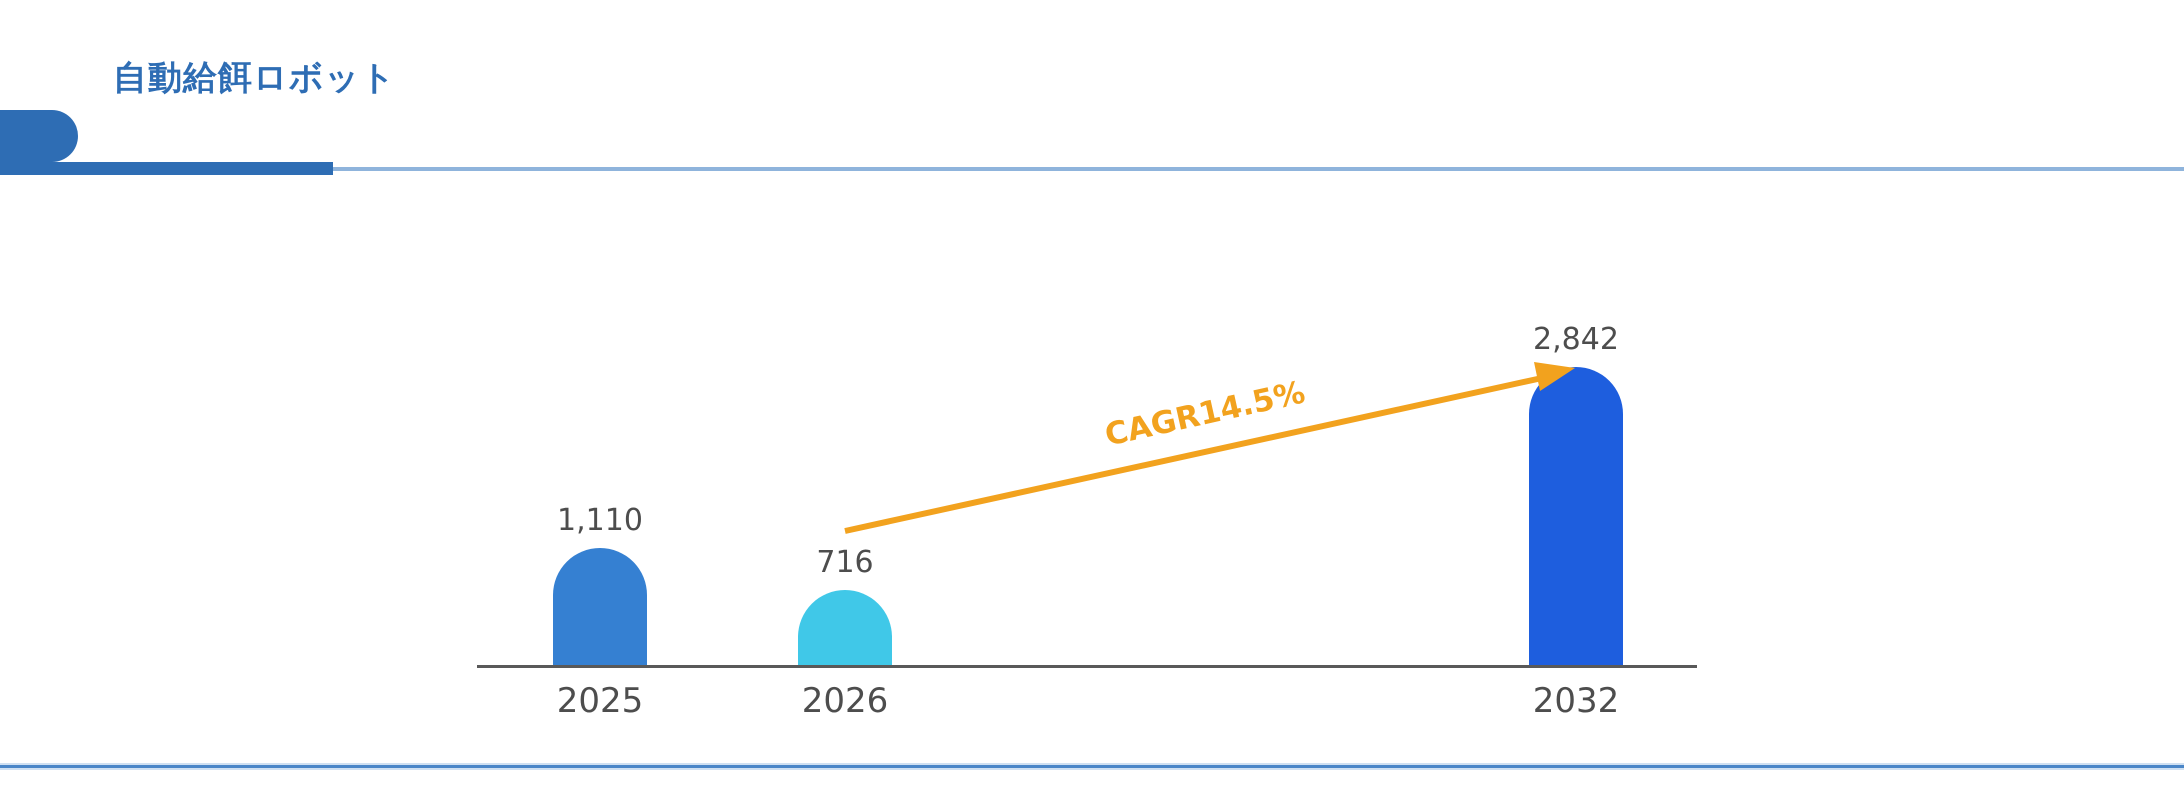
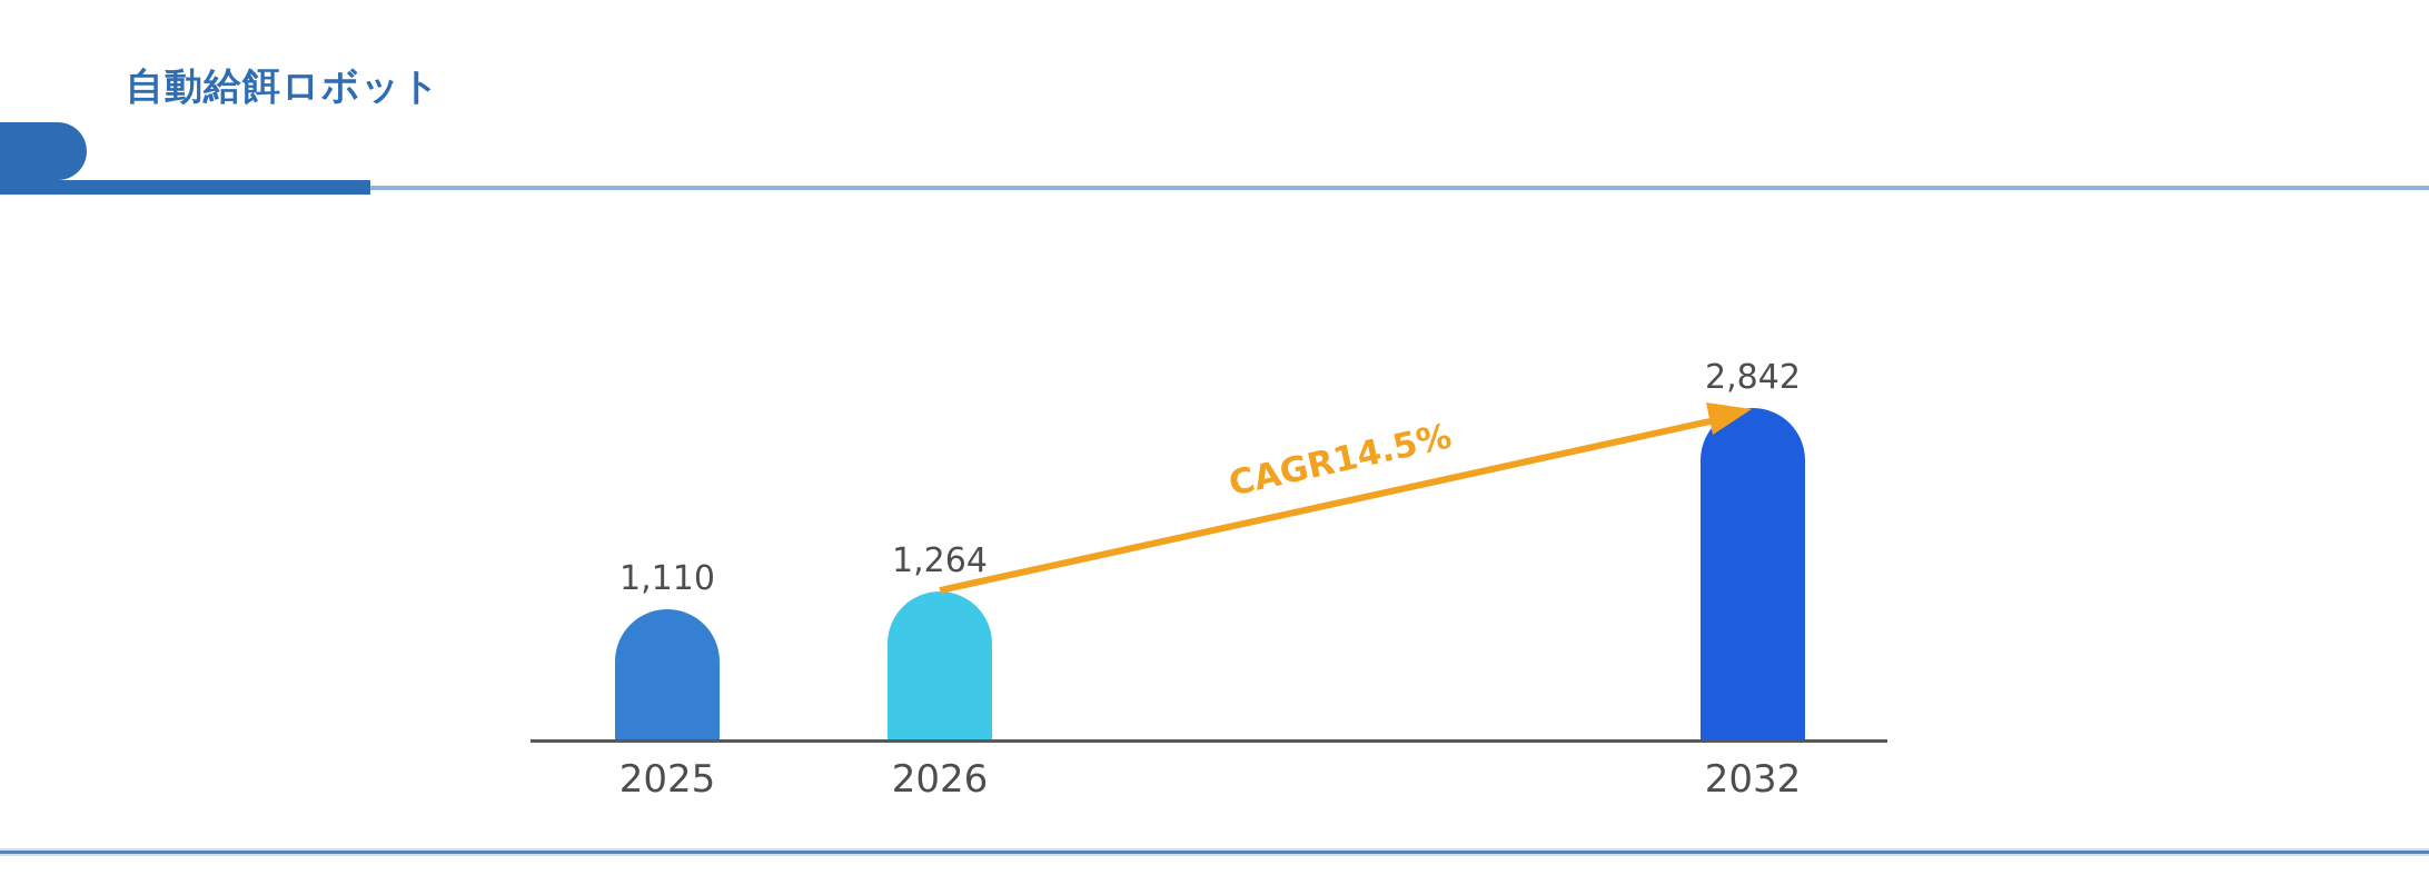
2026: 716 -> 1,264
